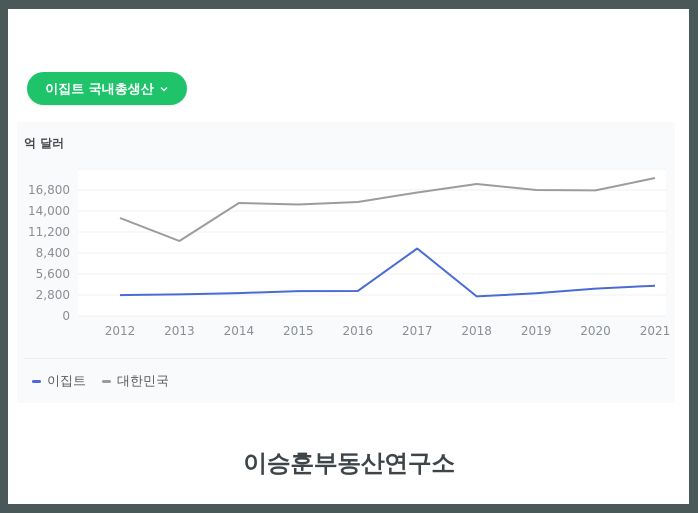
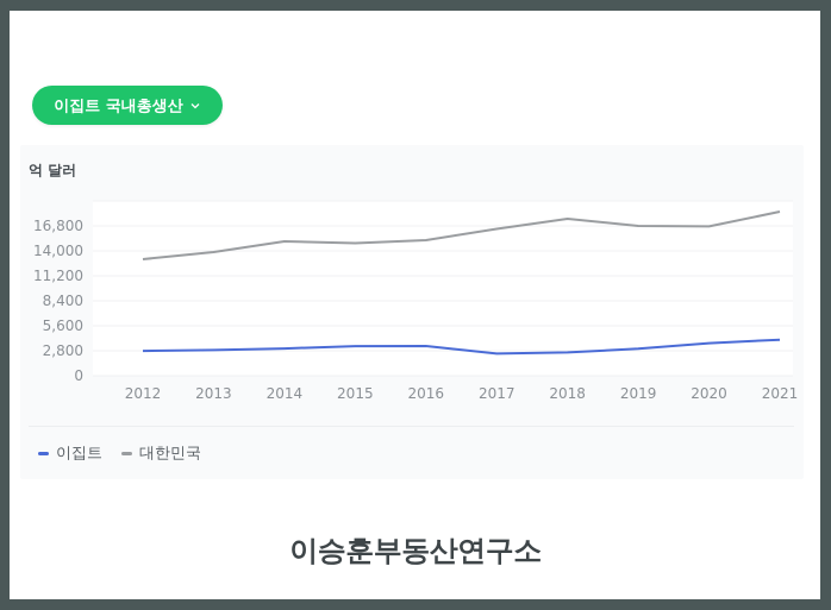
대한민국/2013: 10000 -> 14000
이집트/2017: 9000 -> 2000
